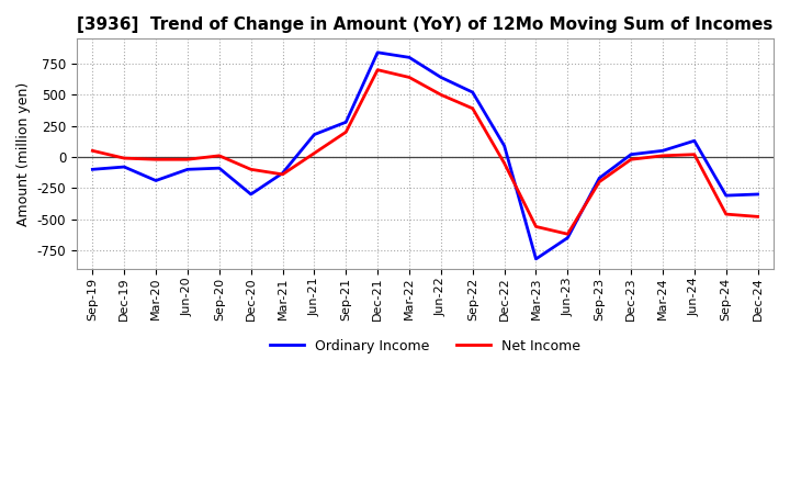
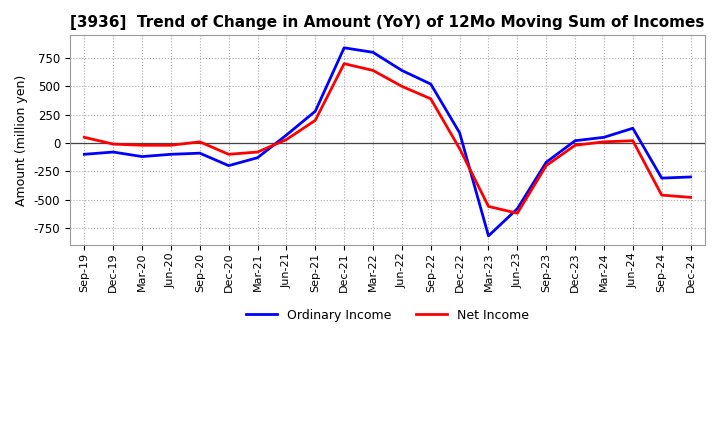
Ordinary Income/Mar-20: -190 -> -120
Ordinary Income/Dec-20: -300 -> -200
Net Income/Mar-21: -140 -> -80
Ordinary Income/Jun-21: 180 -> 70
Ordinary Income/Jun-23: -650 -> -580
